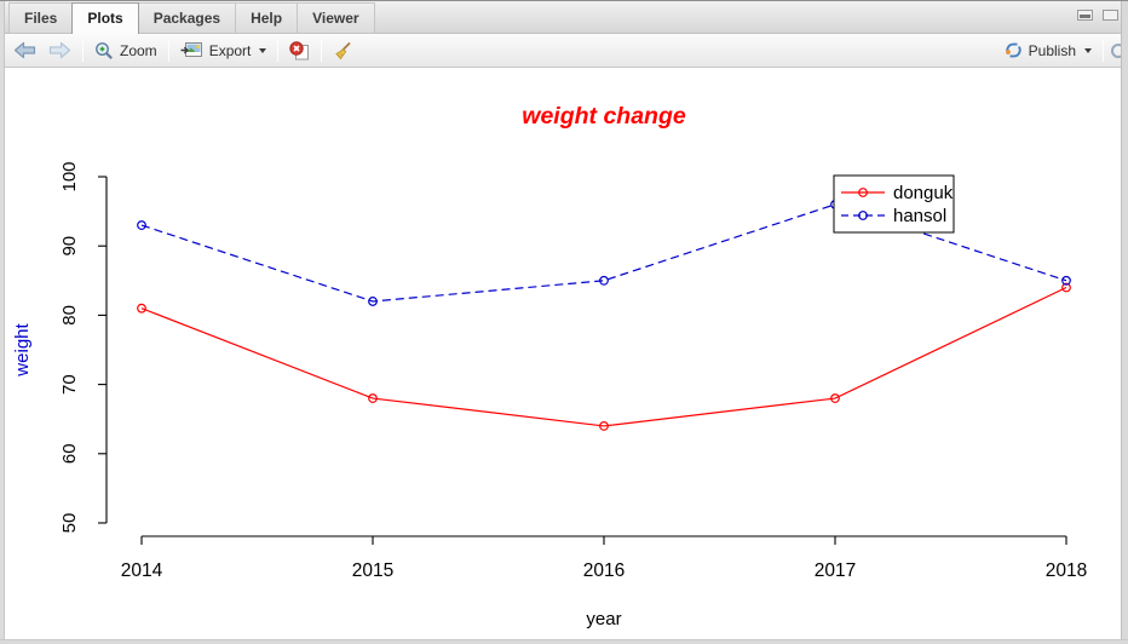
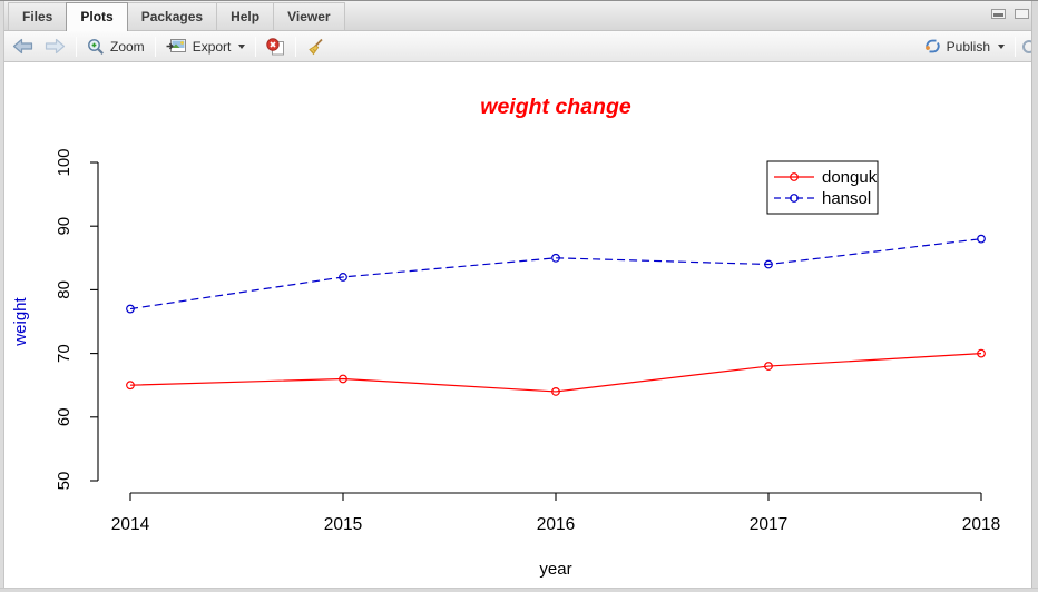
donguk/2014: 81 -> 65
hansol/2014: 93 -> 77
donguk/2015: 68 -> 66
hansol/2017: 96 -> 84
donguk/2018: 84 -> 70
hansol/2018: 85 -> 88
